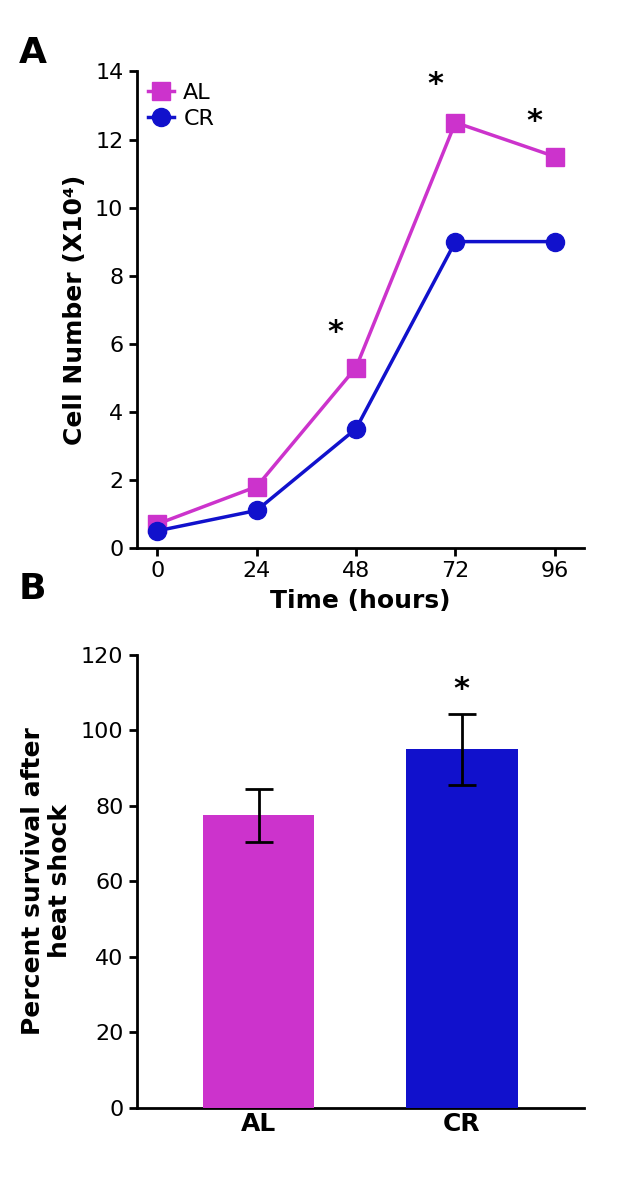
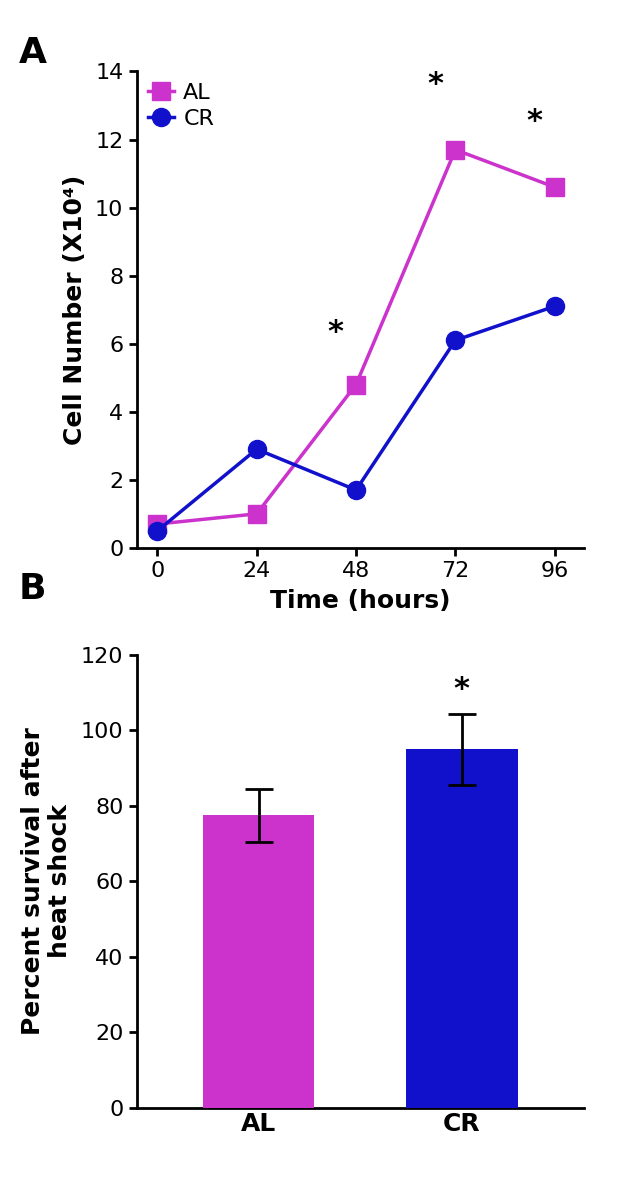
AL/24: 1.8 -> 1.0
CR/24: 1.1 -> 2.9
AL/48: 5.3 -> 4.8
CR/48: 3.5 -> 1.7
AL/72: 12.5 -> 11.7
CR/72: 9.0 -> 6.1
AL/96: 11.5 -> 10.6
CR/96: 9.0 -> 7.1
